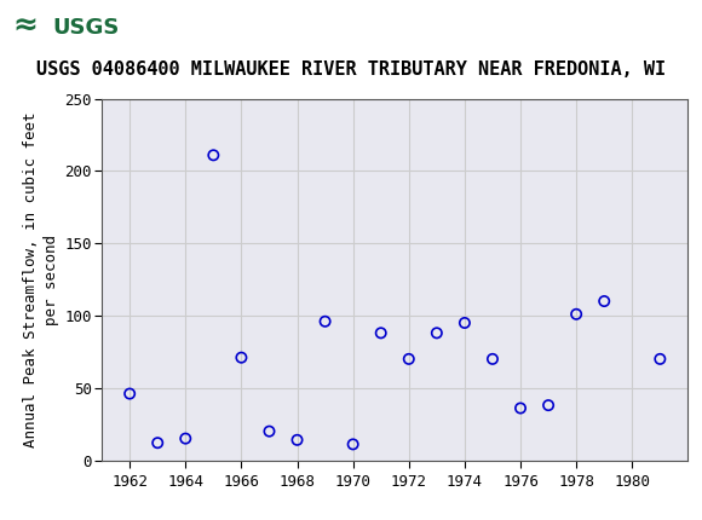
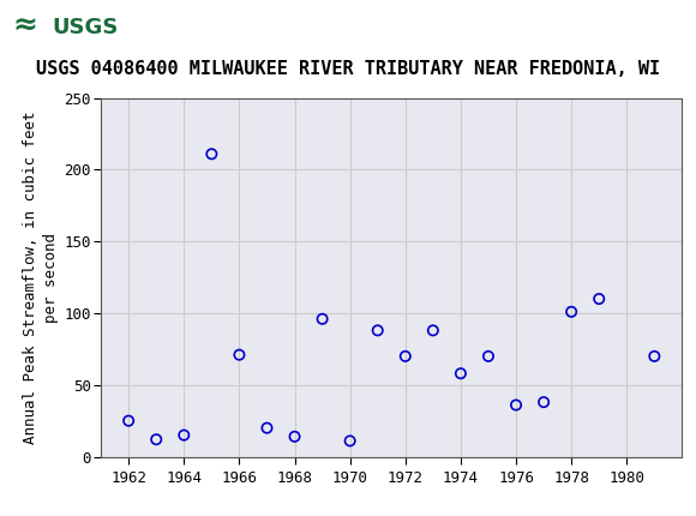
1962: 46 -> 25
1974: 95 -> 58
